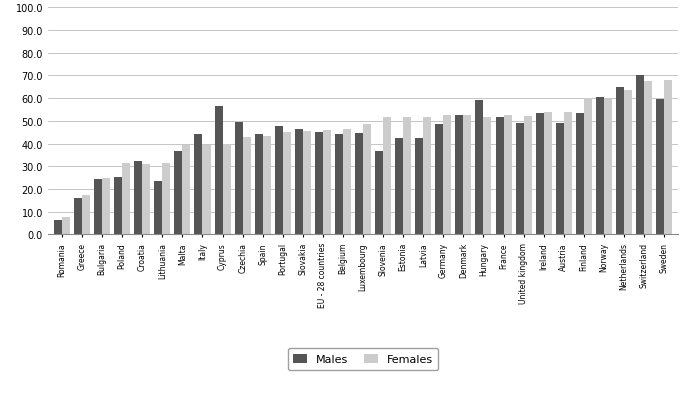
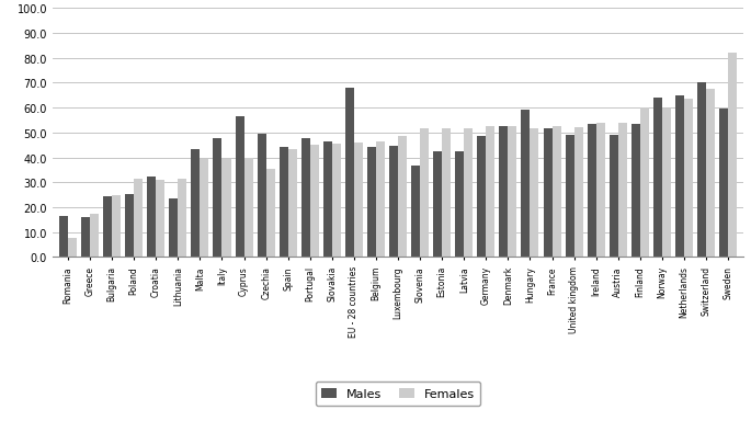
Males/Romania: 6.5 -> 16.5
Males/Malta: 36.5 -> 43.5
Males/Italy: 44.0 -> 47.5
Females/Czechia: 43.0 -> 35.5
Males/EU - 28 countries: 45.0 -> 68.0
Males/Norway: 60.5 -> 64.0
Females/Sweden: 68.0 -> 82.0
